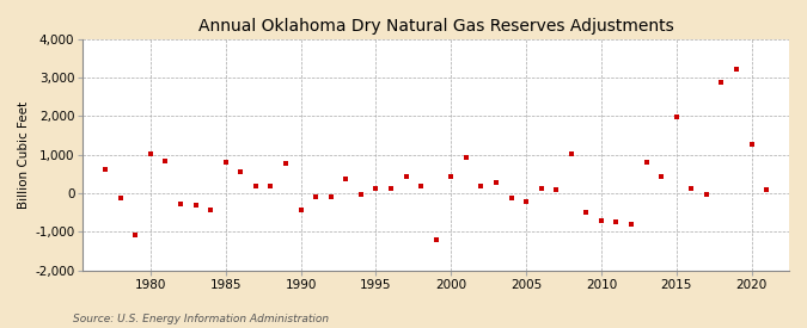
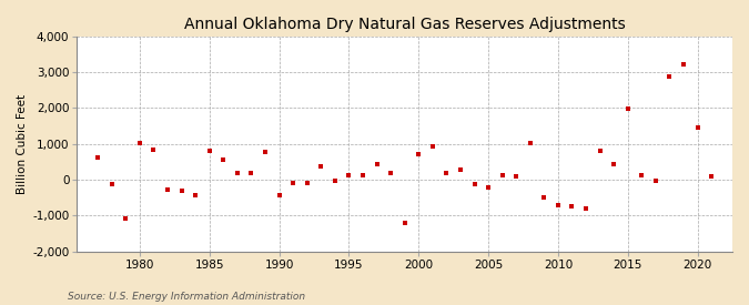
2000: 420 -> 700
2020: 1,260 -> 1,450
